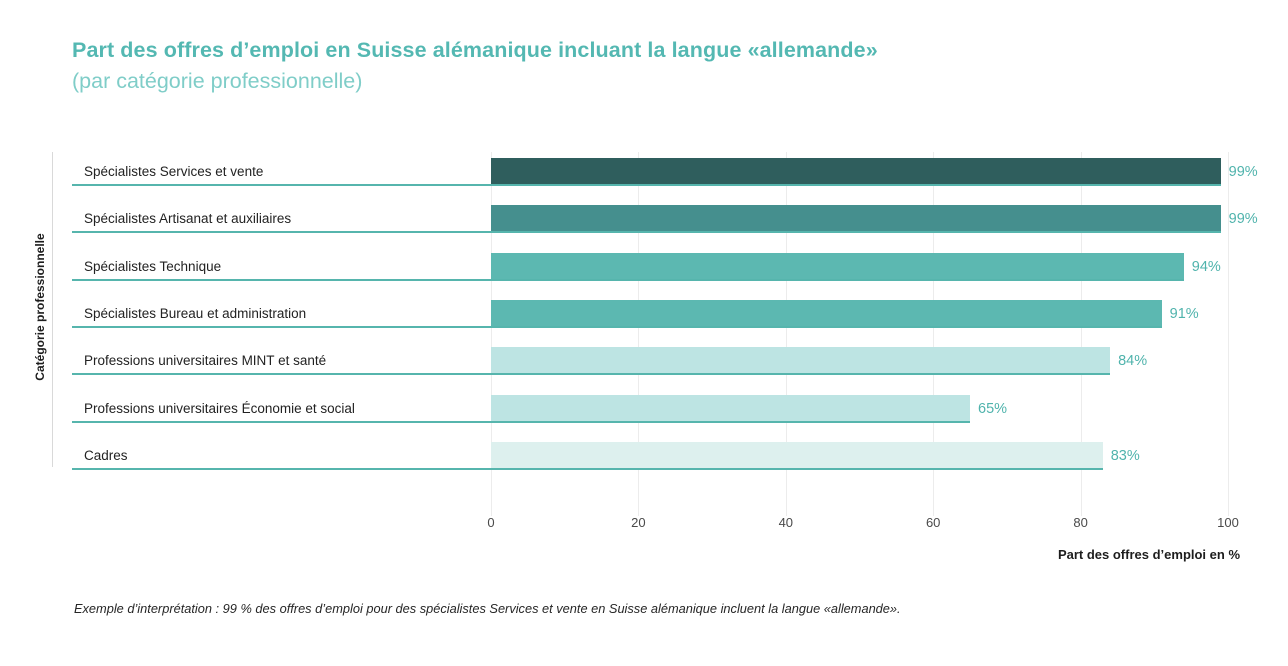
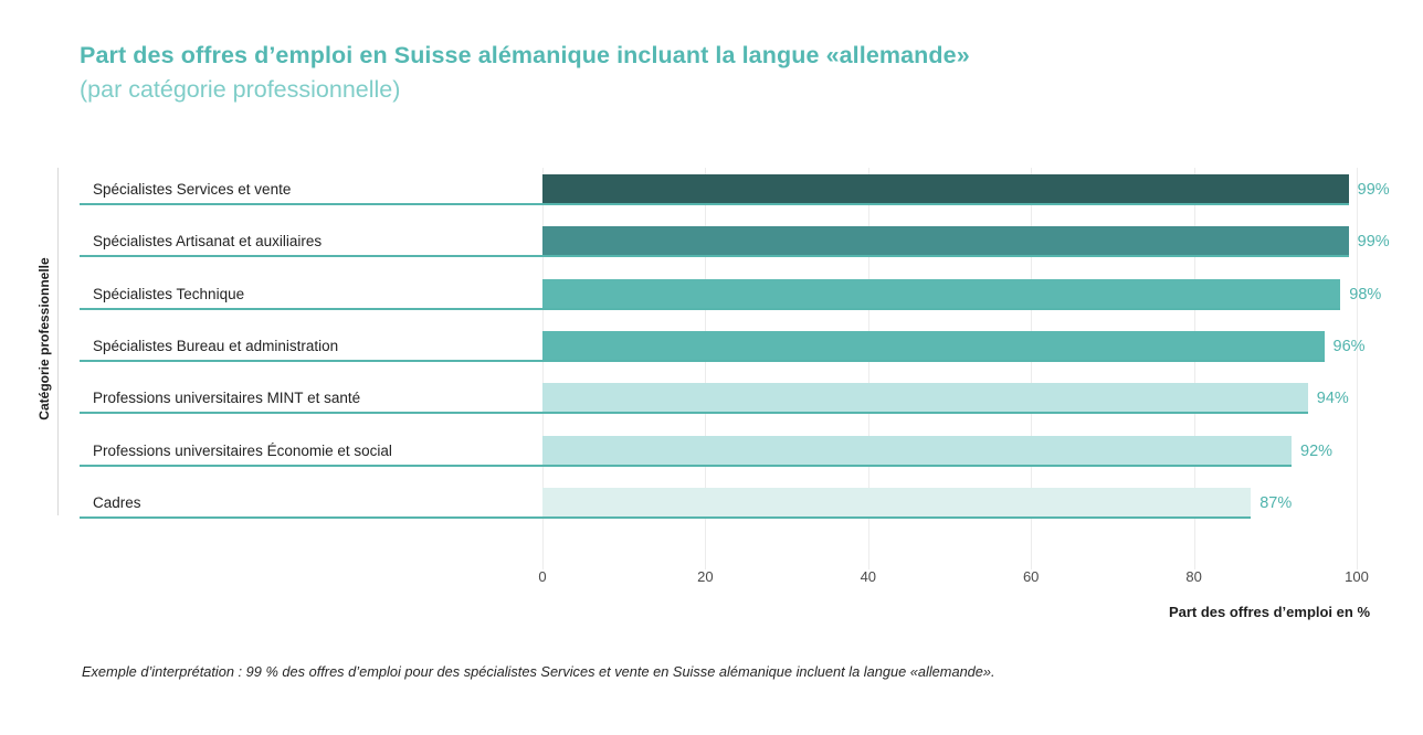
Spécialistes Technique: 94% -> 98%
Spécialistes Bureau et administration: 91% -> 96%
Professions universitaires MINT et santé: 84% -> 94%
Professions universitaires Économie et social: 65% -> 92%
Cadres: 83% -> 87%
